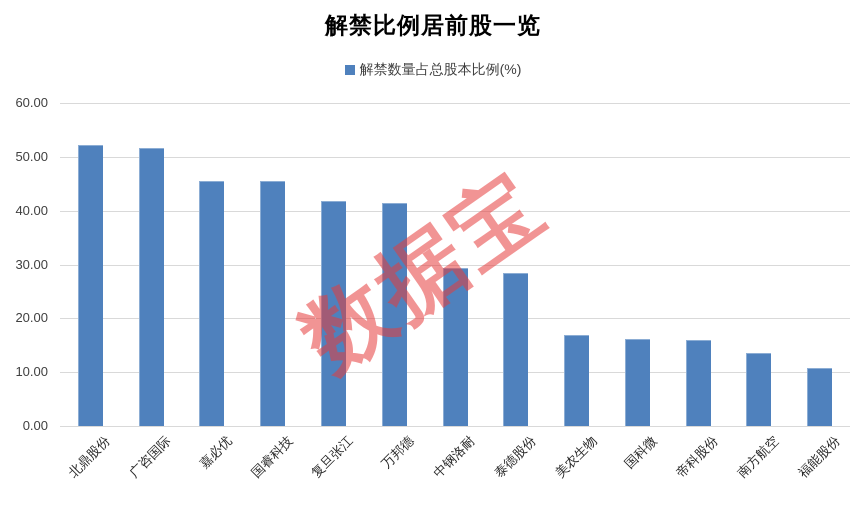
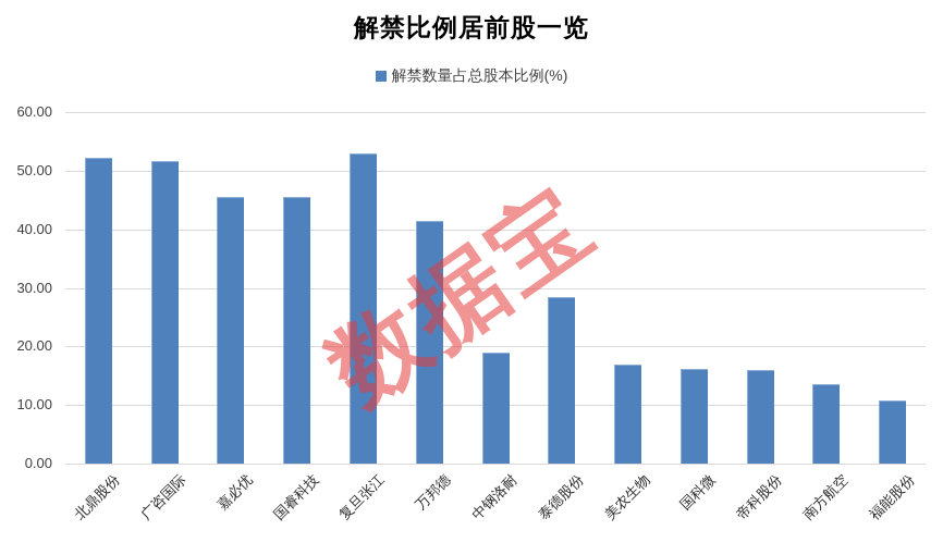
复旦张江: 42 -> 53
中钢洛耐: 29 -> 19
